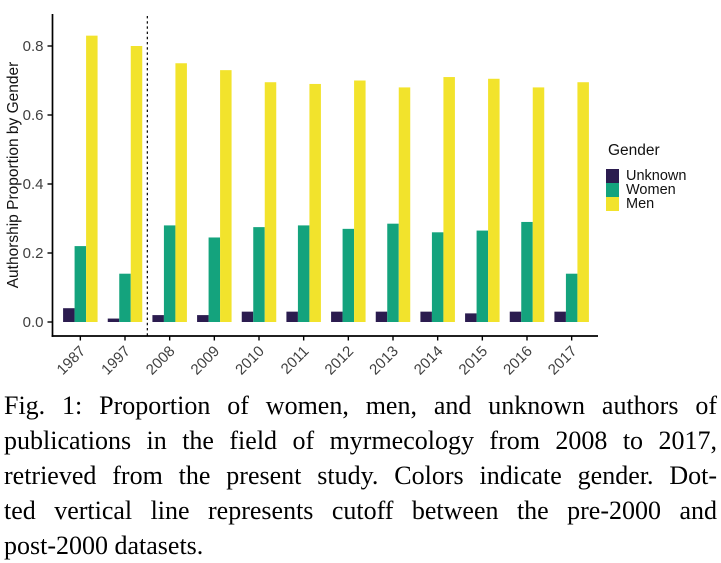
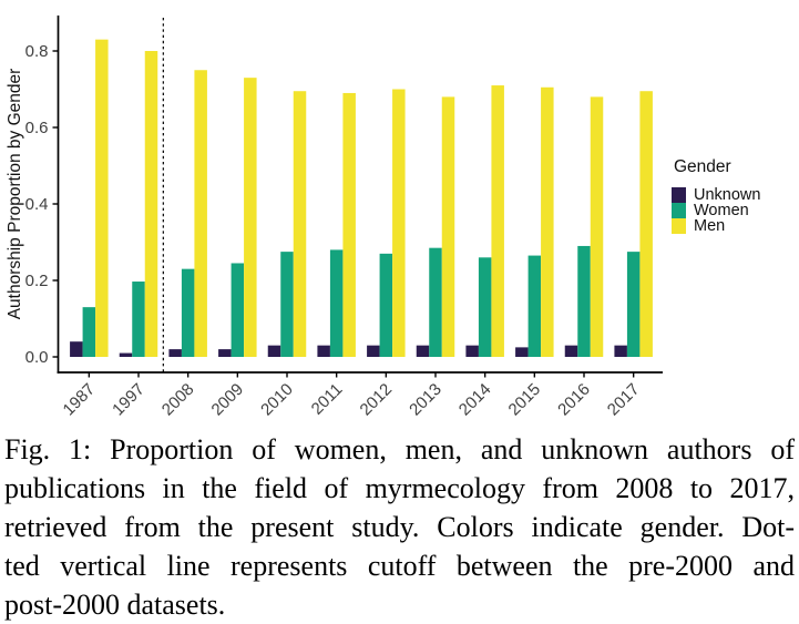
Women/1987: 0.22 -> 0.13
Women/1997: 0.14 -> 0.20
Women/2008: 0.28 -> 0.23
Women/2017: 0.14 -> 0.28
